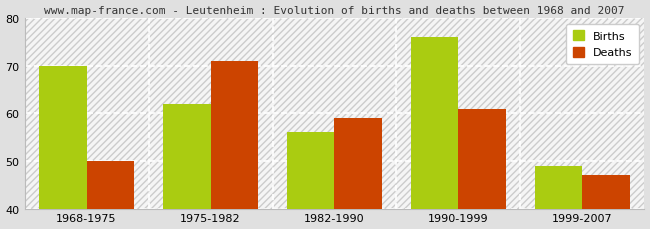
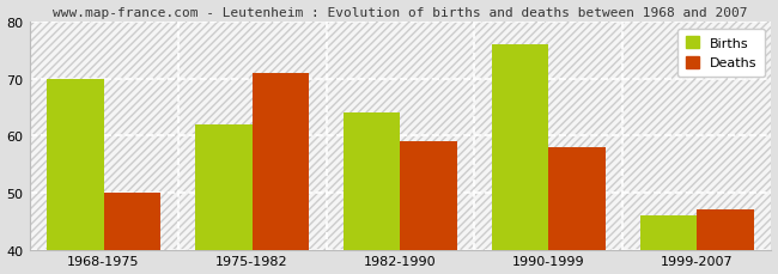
Births/1982-1990: 56 -> 64
Deaths/1990-1999: 61 -> 58
Births/1999-2007: 49 -> 46
